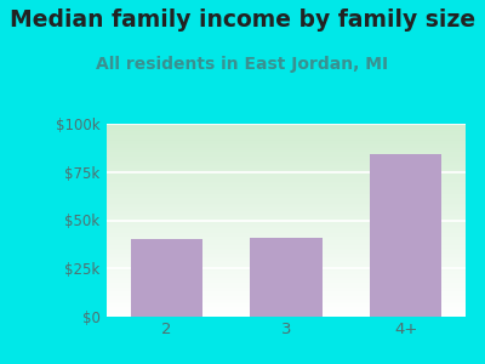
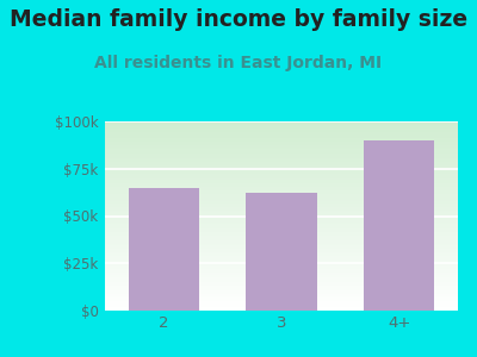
2: $40k -> $65k
3: $41k -> $62k
4+: $84k -> $90k
